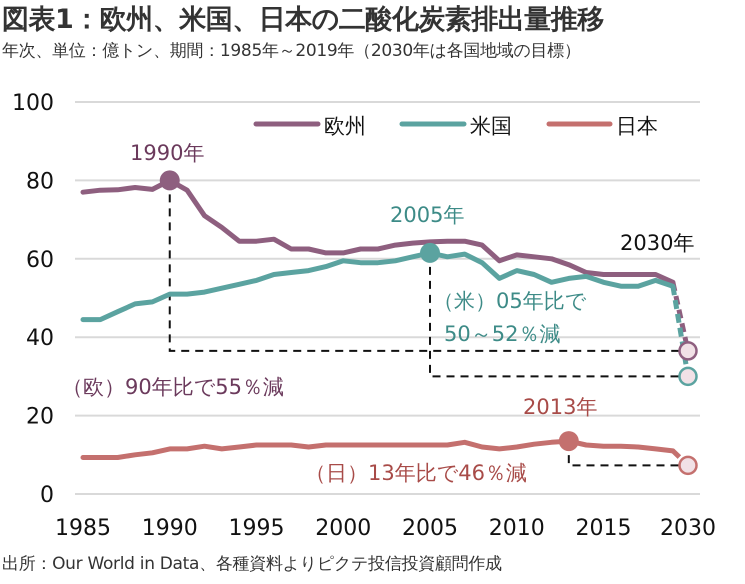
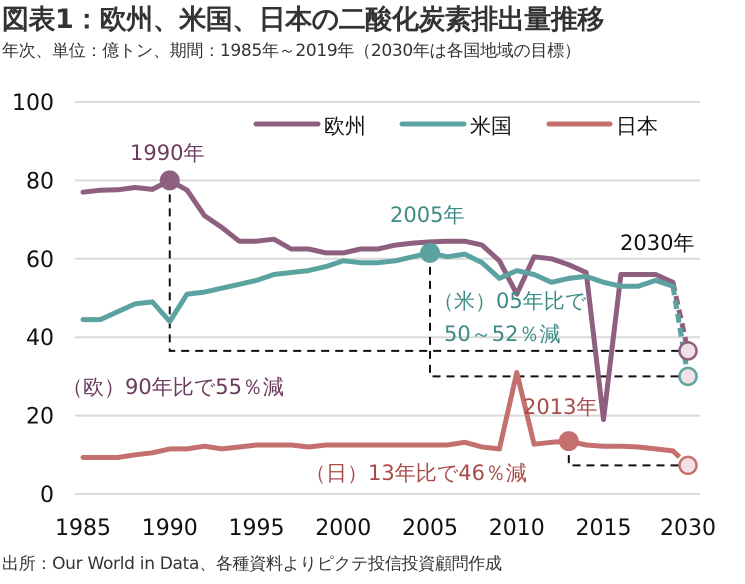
米国/1990: 51 -> 44
欧州/2010: 61 -> 51
日本/2010: 12 -> 31
欧州/2015: 56 -> 19
